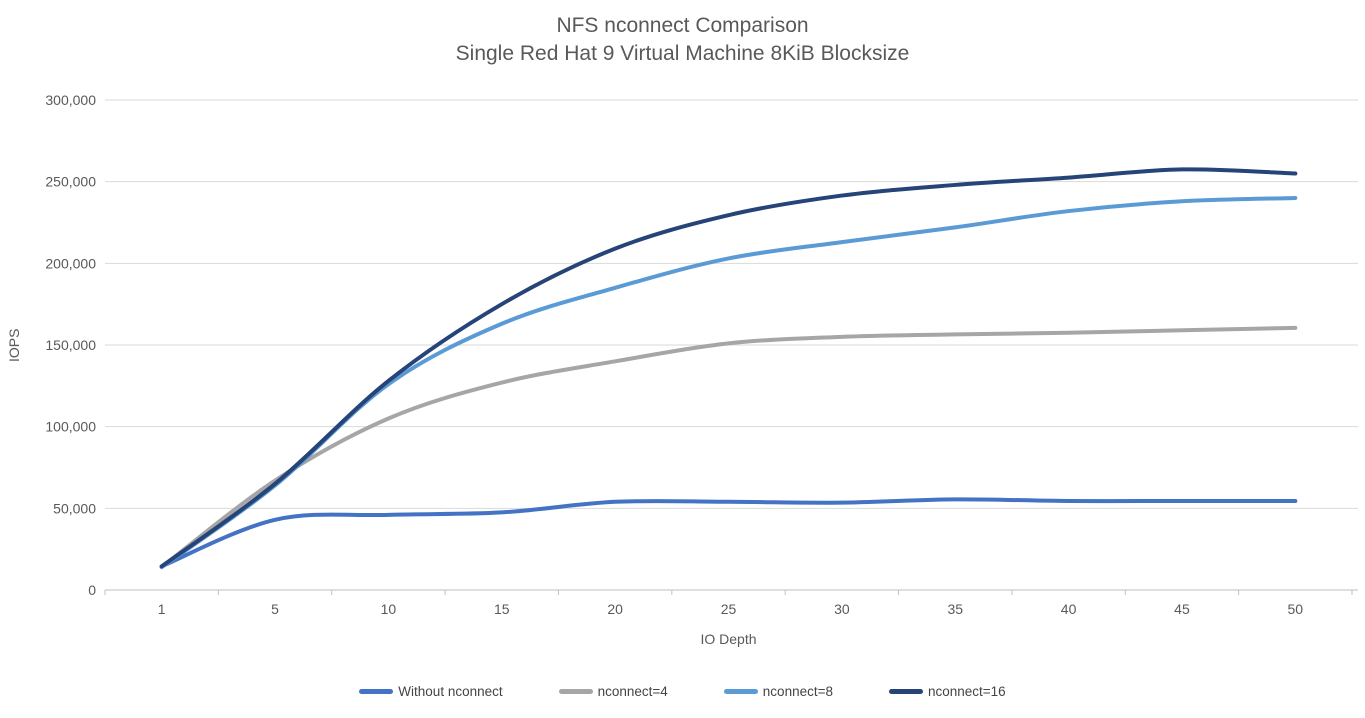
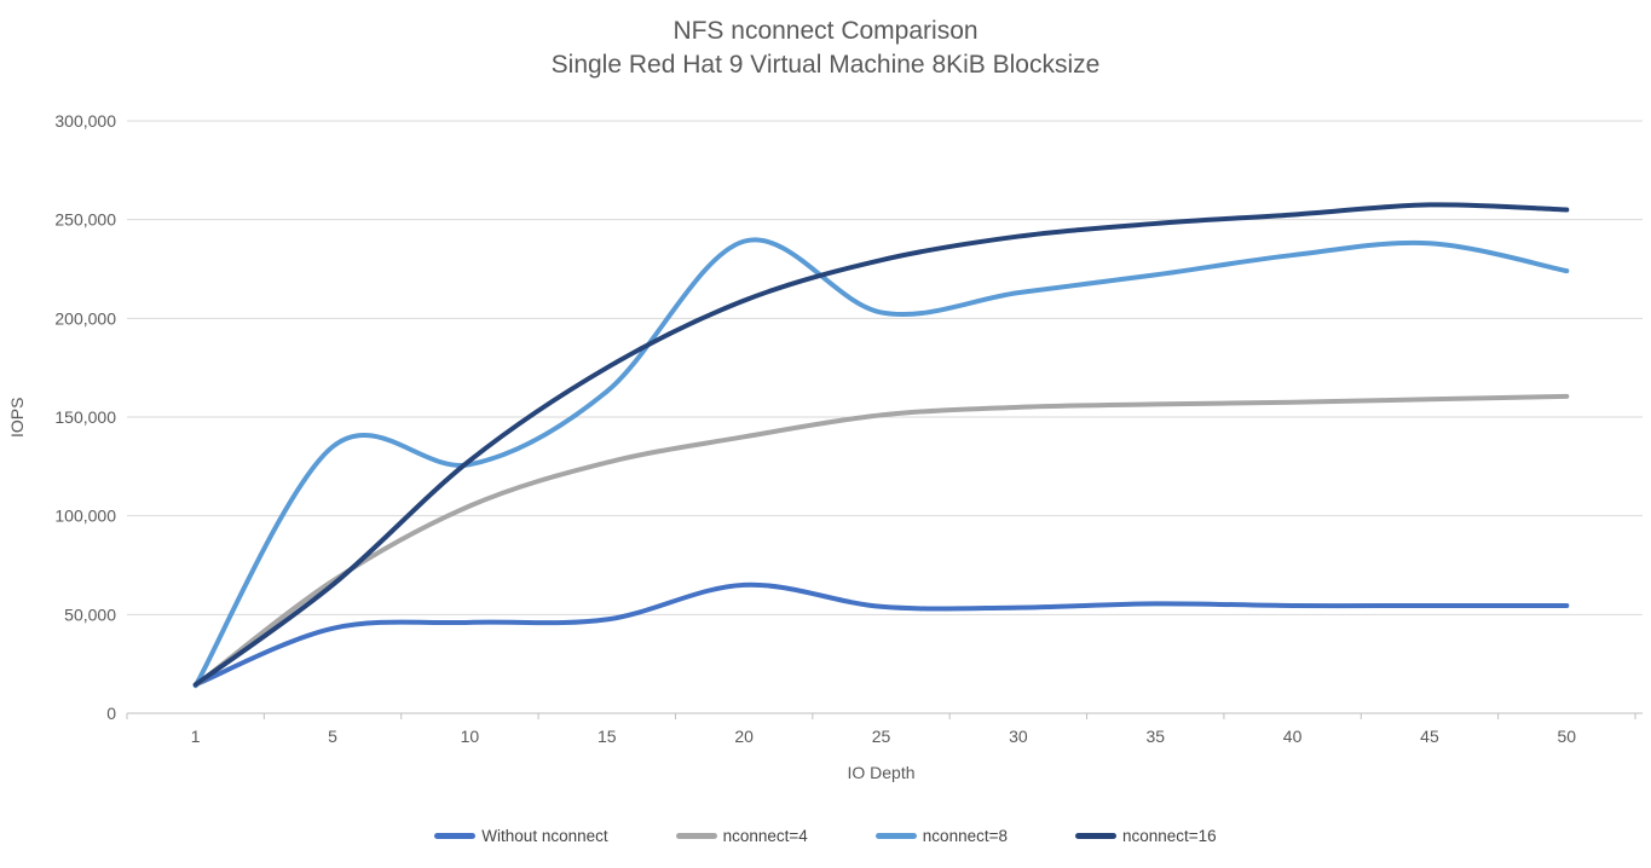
nconnect=8/5: 64000 -> 135000
Without nconnect/20: 54000 -> 65000
nconnect=8/20: 185000 -> 239000
nconnect=8/50: 240000 -> 224000
